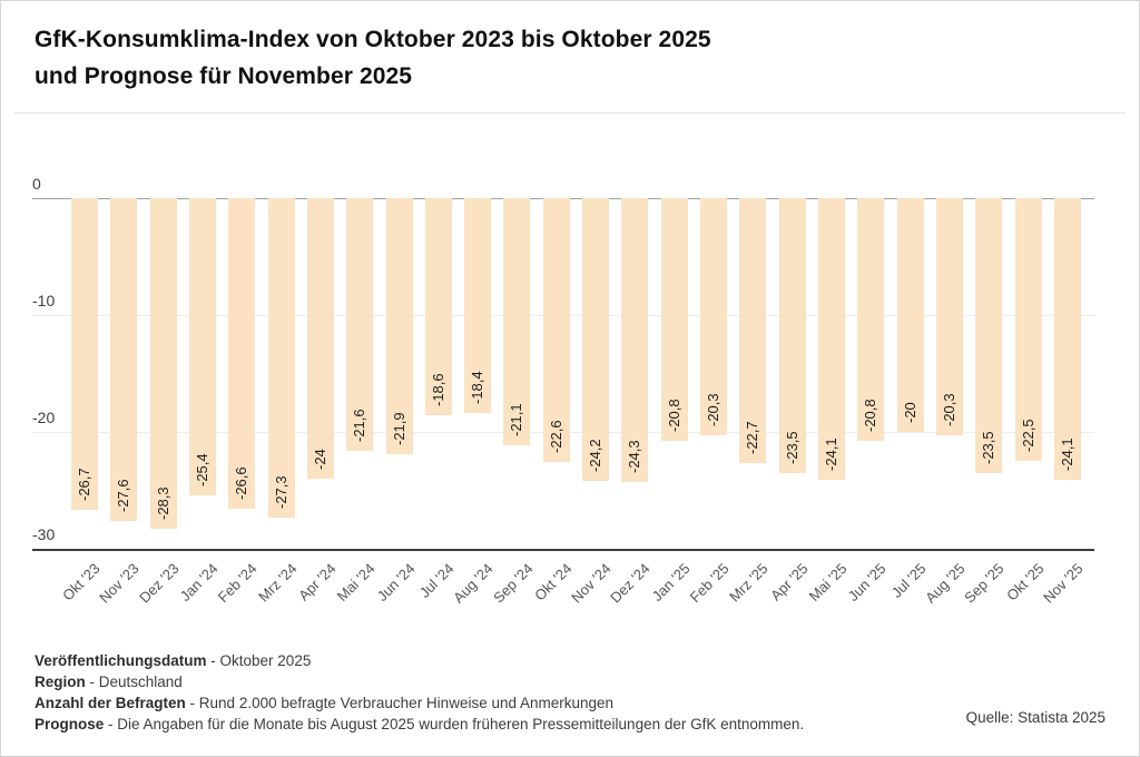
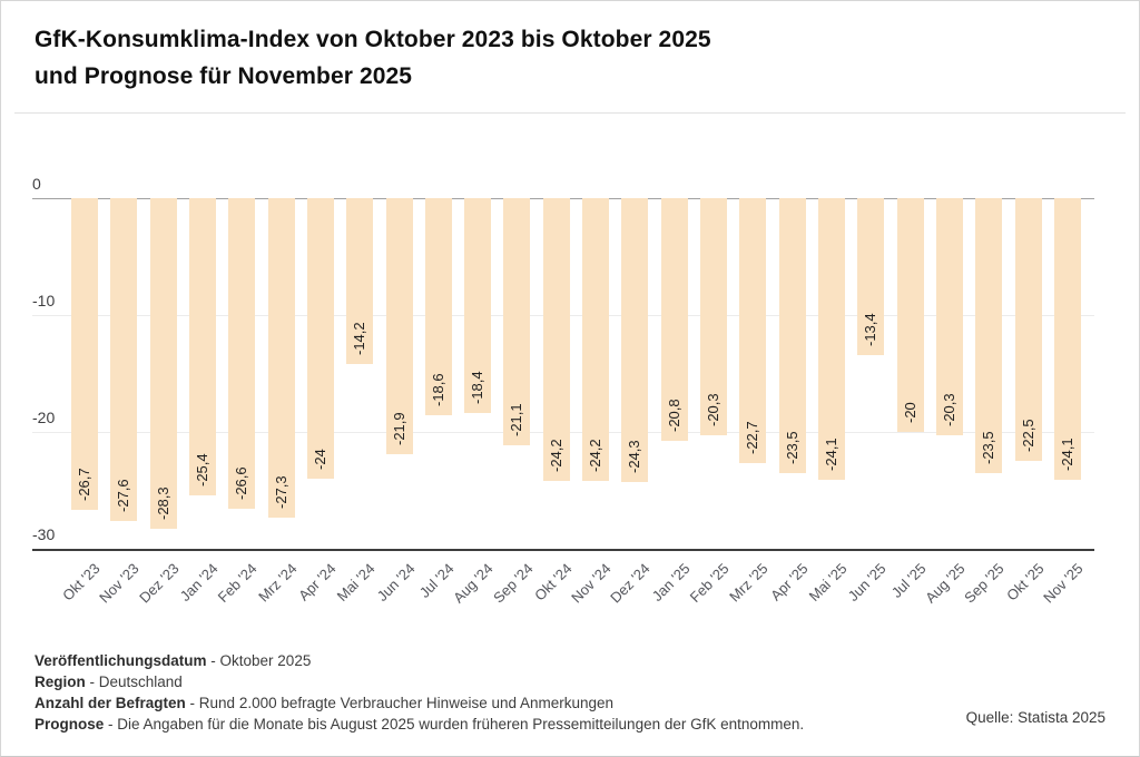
Mai '24: -21,6 -> -14,2
Okt '24: -22,6 -> -24,2
Jun '25: -20,8 -> -13,4
